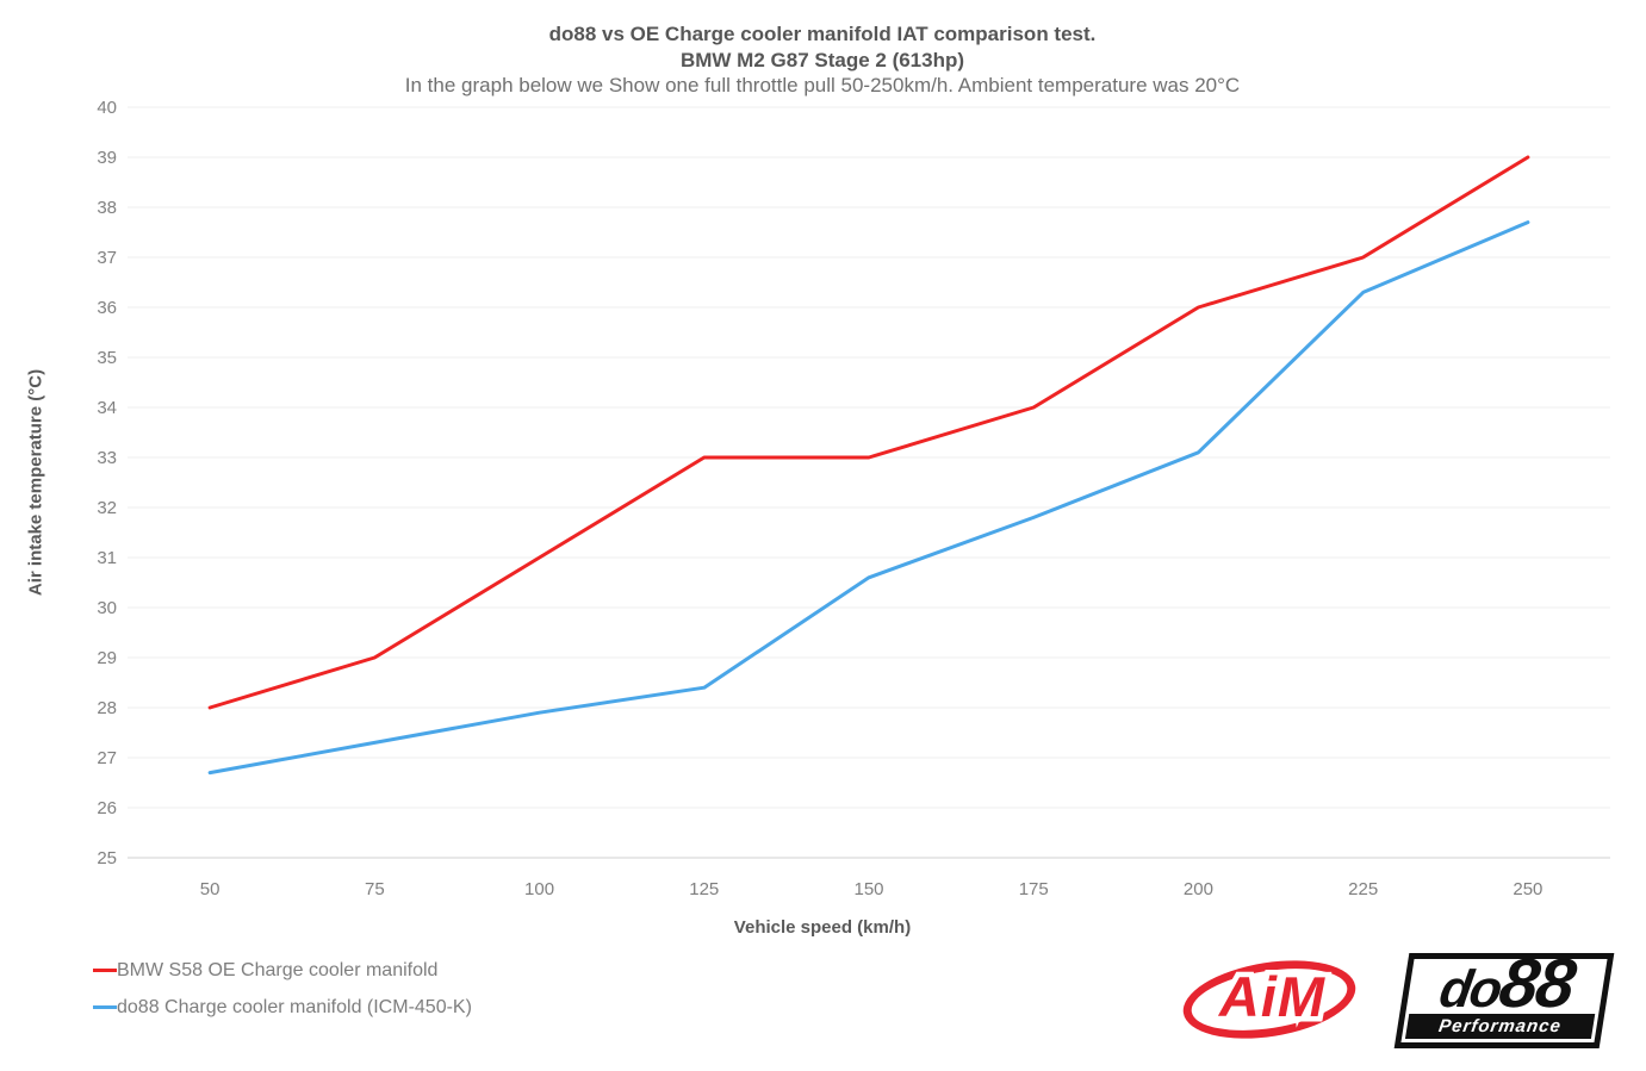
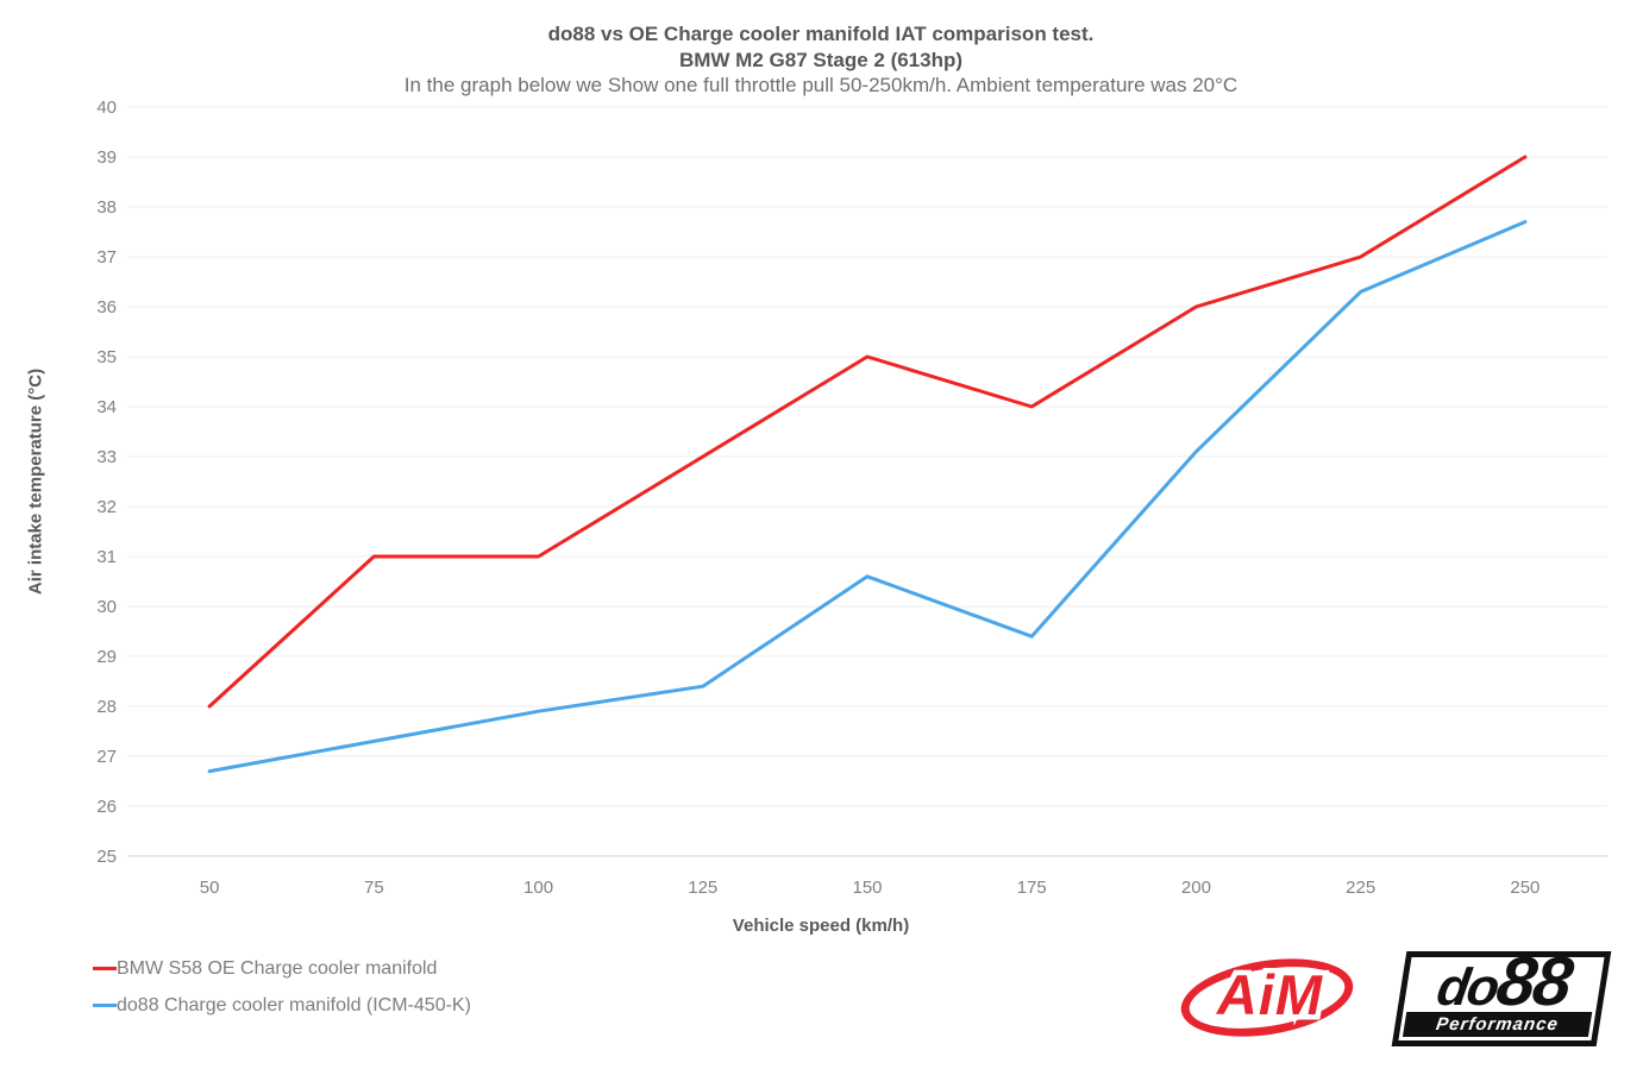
BMW S58 OE Charge cooler manifold/75: 29 -> 31
BMW S58 OE Charge cooler manifold/150: 33 -> 35
do88 Charge cooler manifold (ICM-450-K)/175: 31.8 -> 29.4
